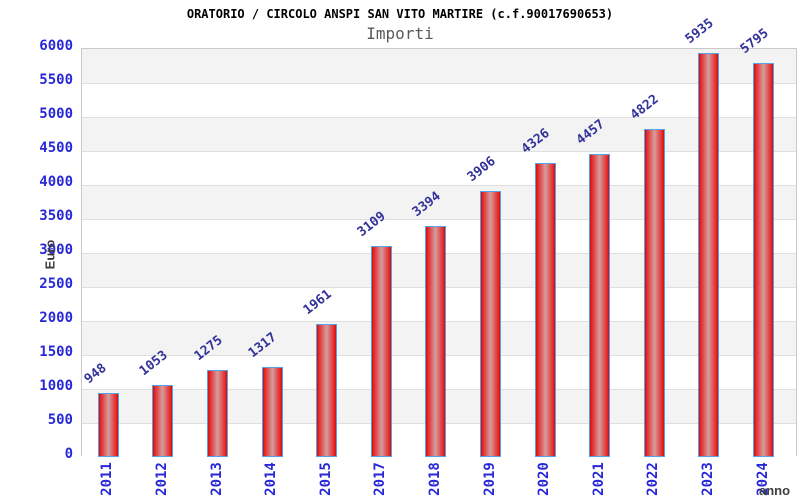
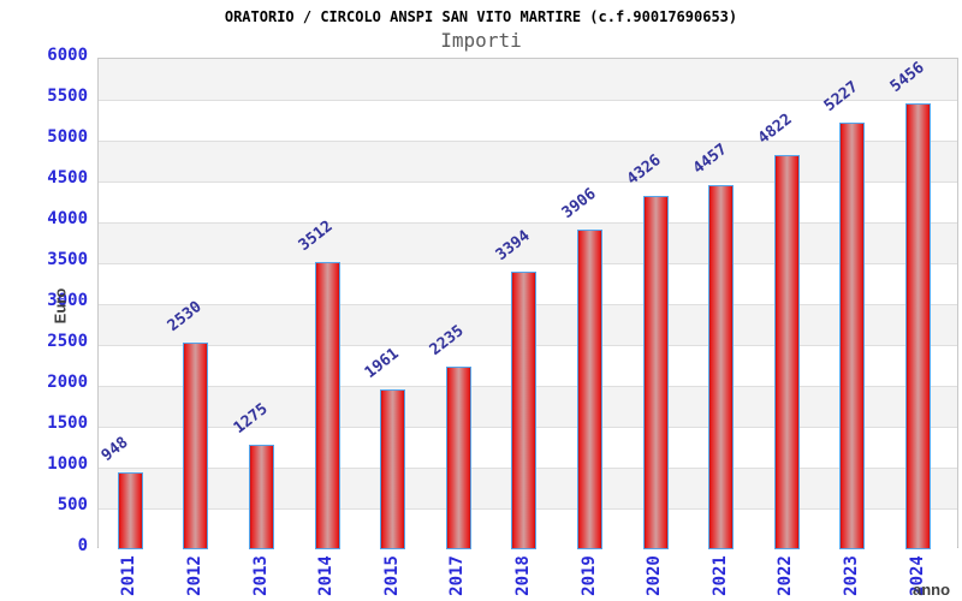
2012: 1053 -> 2530
2014: 1317 -> 3512
2017: 3109 -> 2235
2023: 5935 -> 5227
2024: 5795 -> 5456
